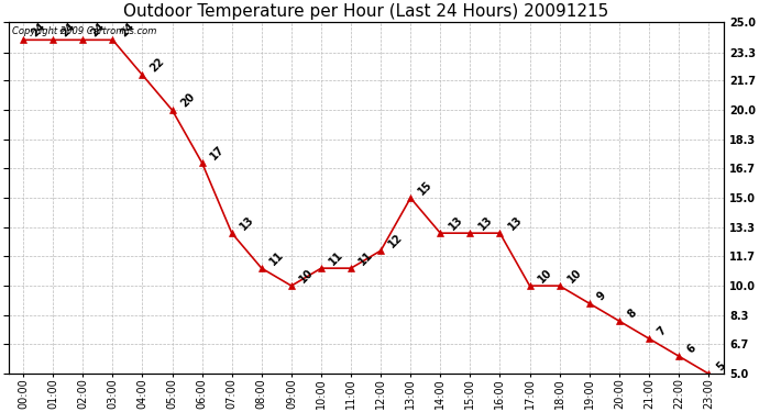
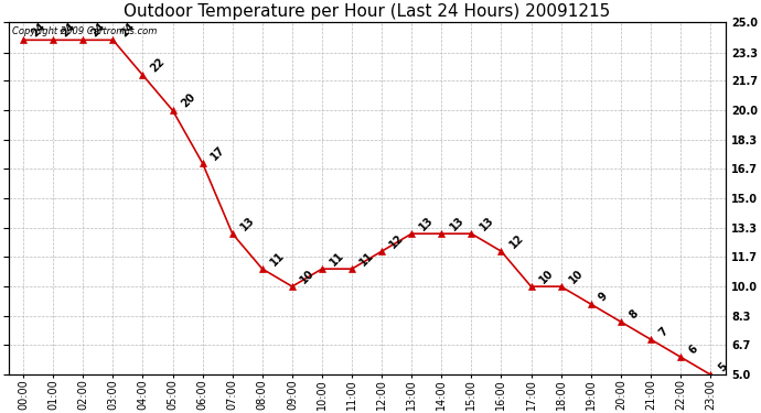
13:00: 15 -> 13
16:00: 13 -> 12
